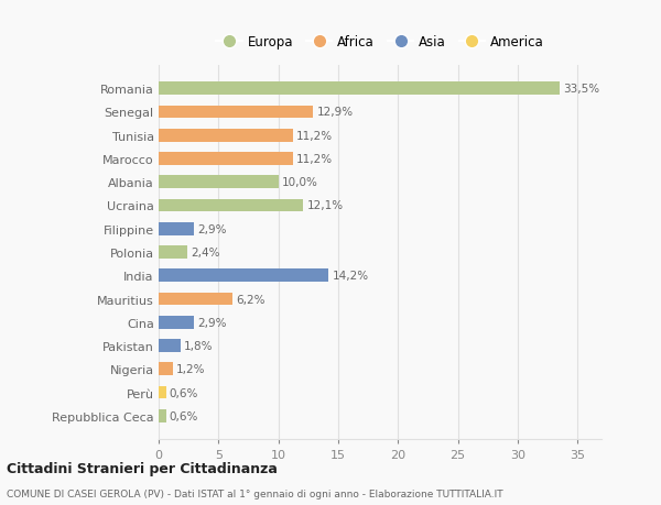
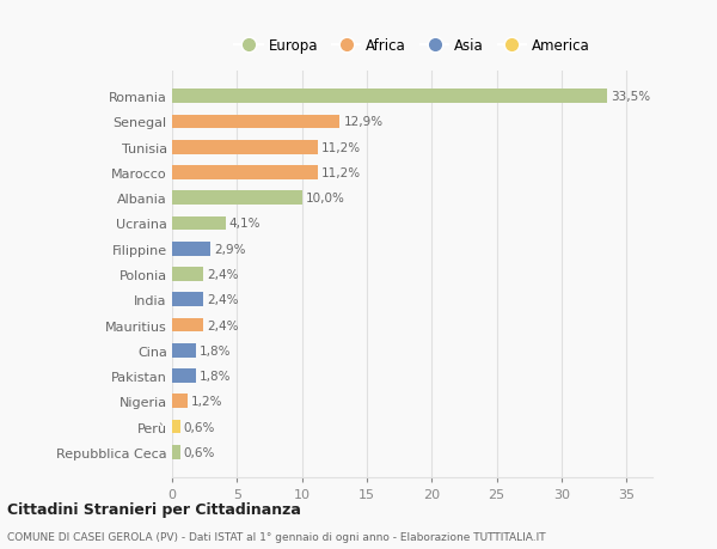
Ucraina: 12,1% -> 4,1%
India: 14,2% -> 2,4%
Mauritius: 6,2% -> 2,4%
Cina: 2,9% -> 1,8%
